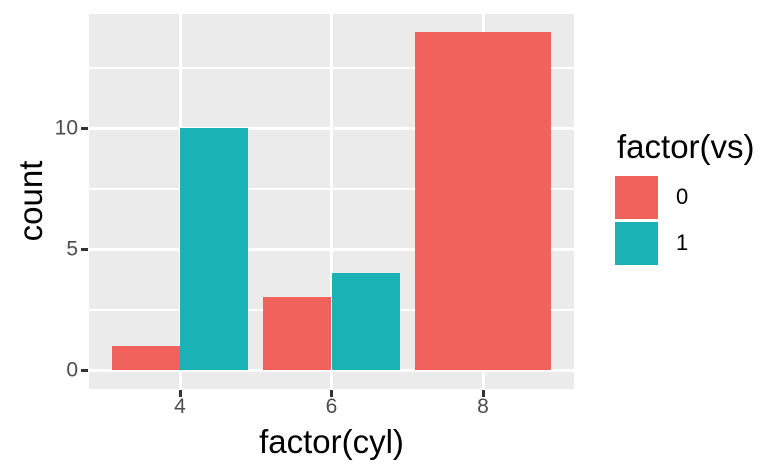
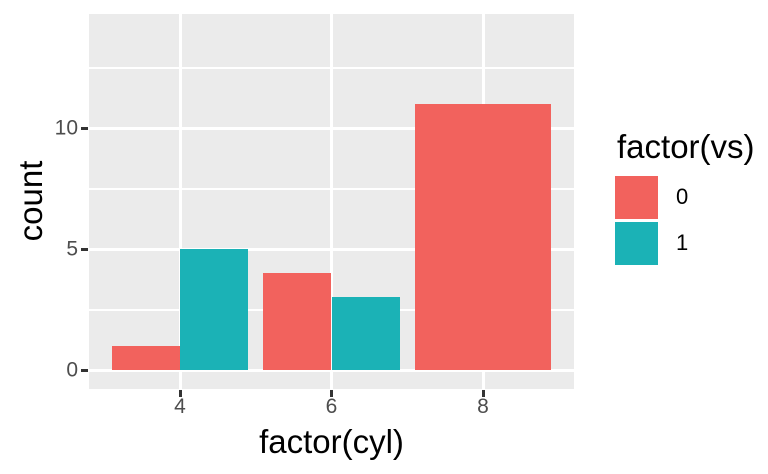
1/4: 10 -> 5
0/6: 3 -> 4
1/6: 4 -> 3
0/8: 14 -> 11
